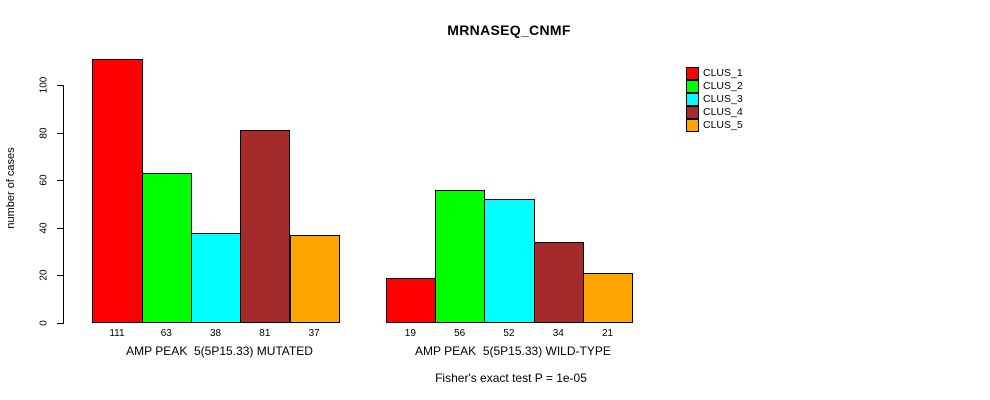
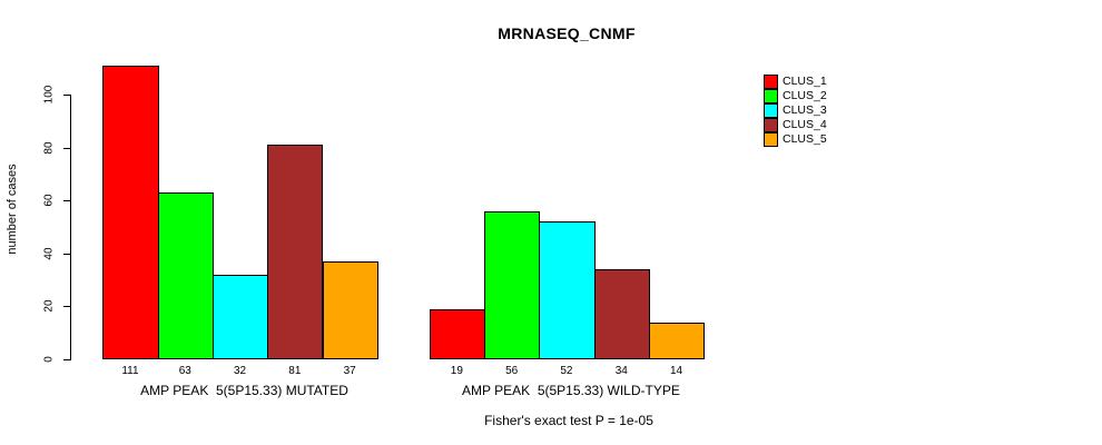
CLUS_3/AMP PEAK 5(5P15.33) MUTATED: 38 -> 32
CLUS_5/AMP PEAK 5(5P15.33) WILD-TYPE: 21 -> 14
